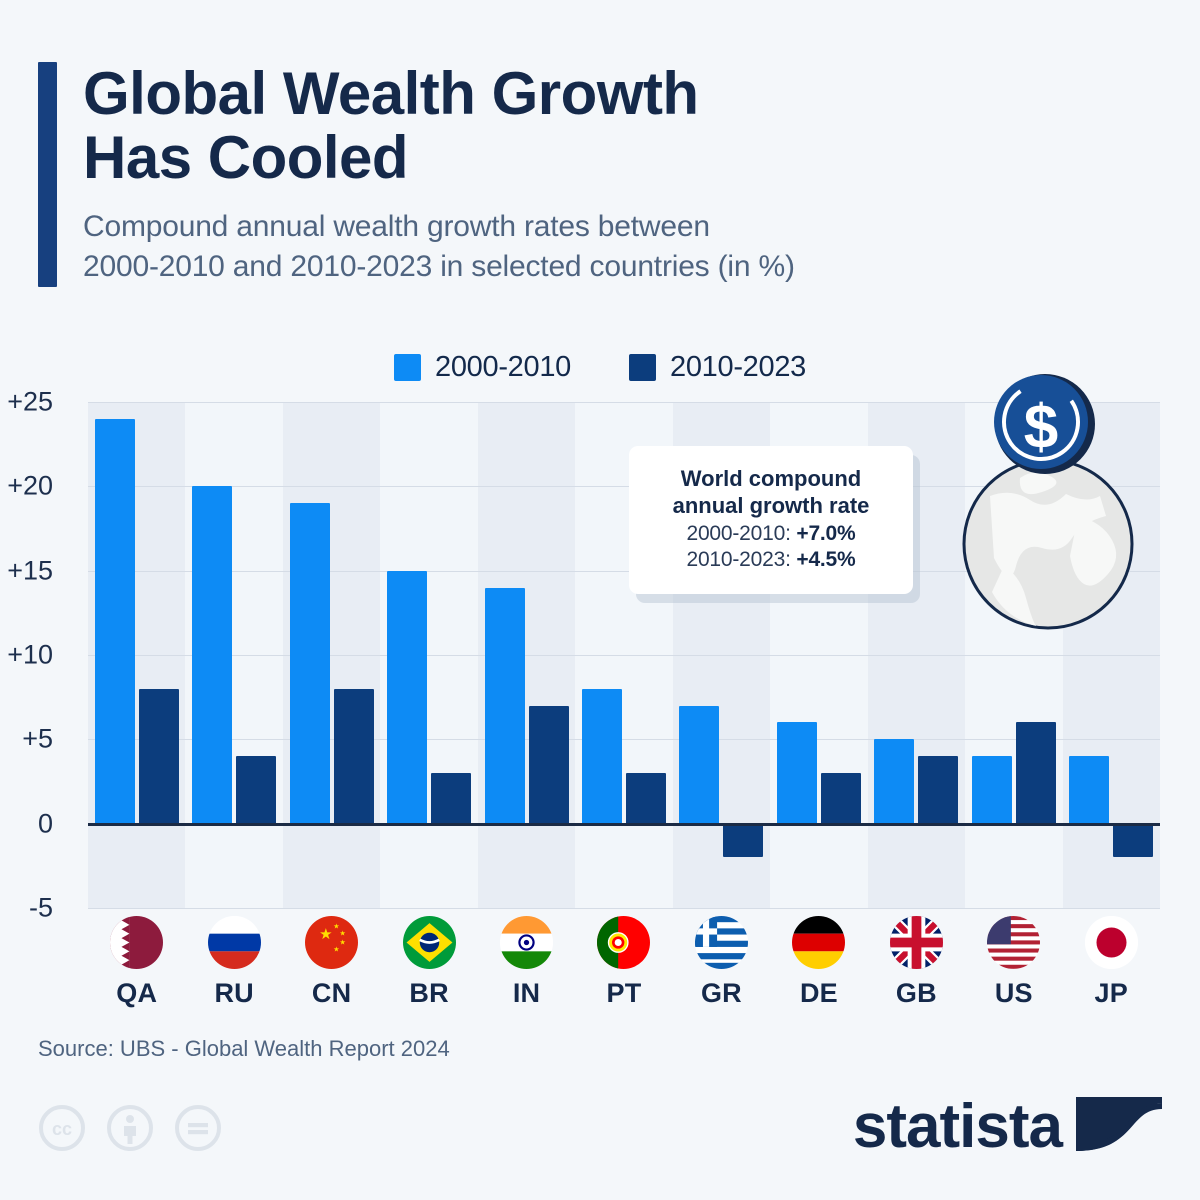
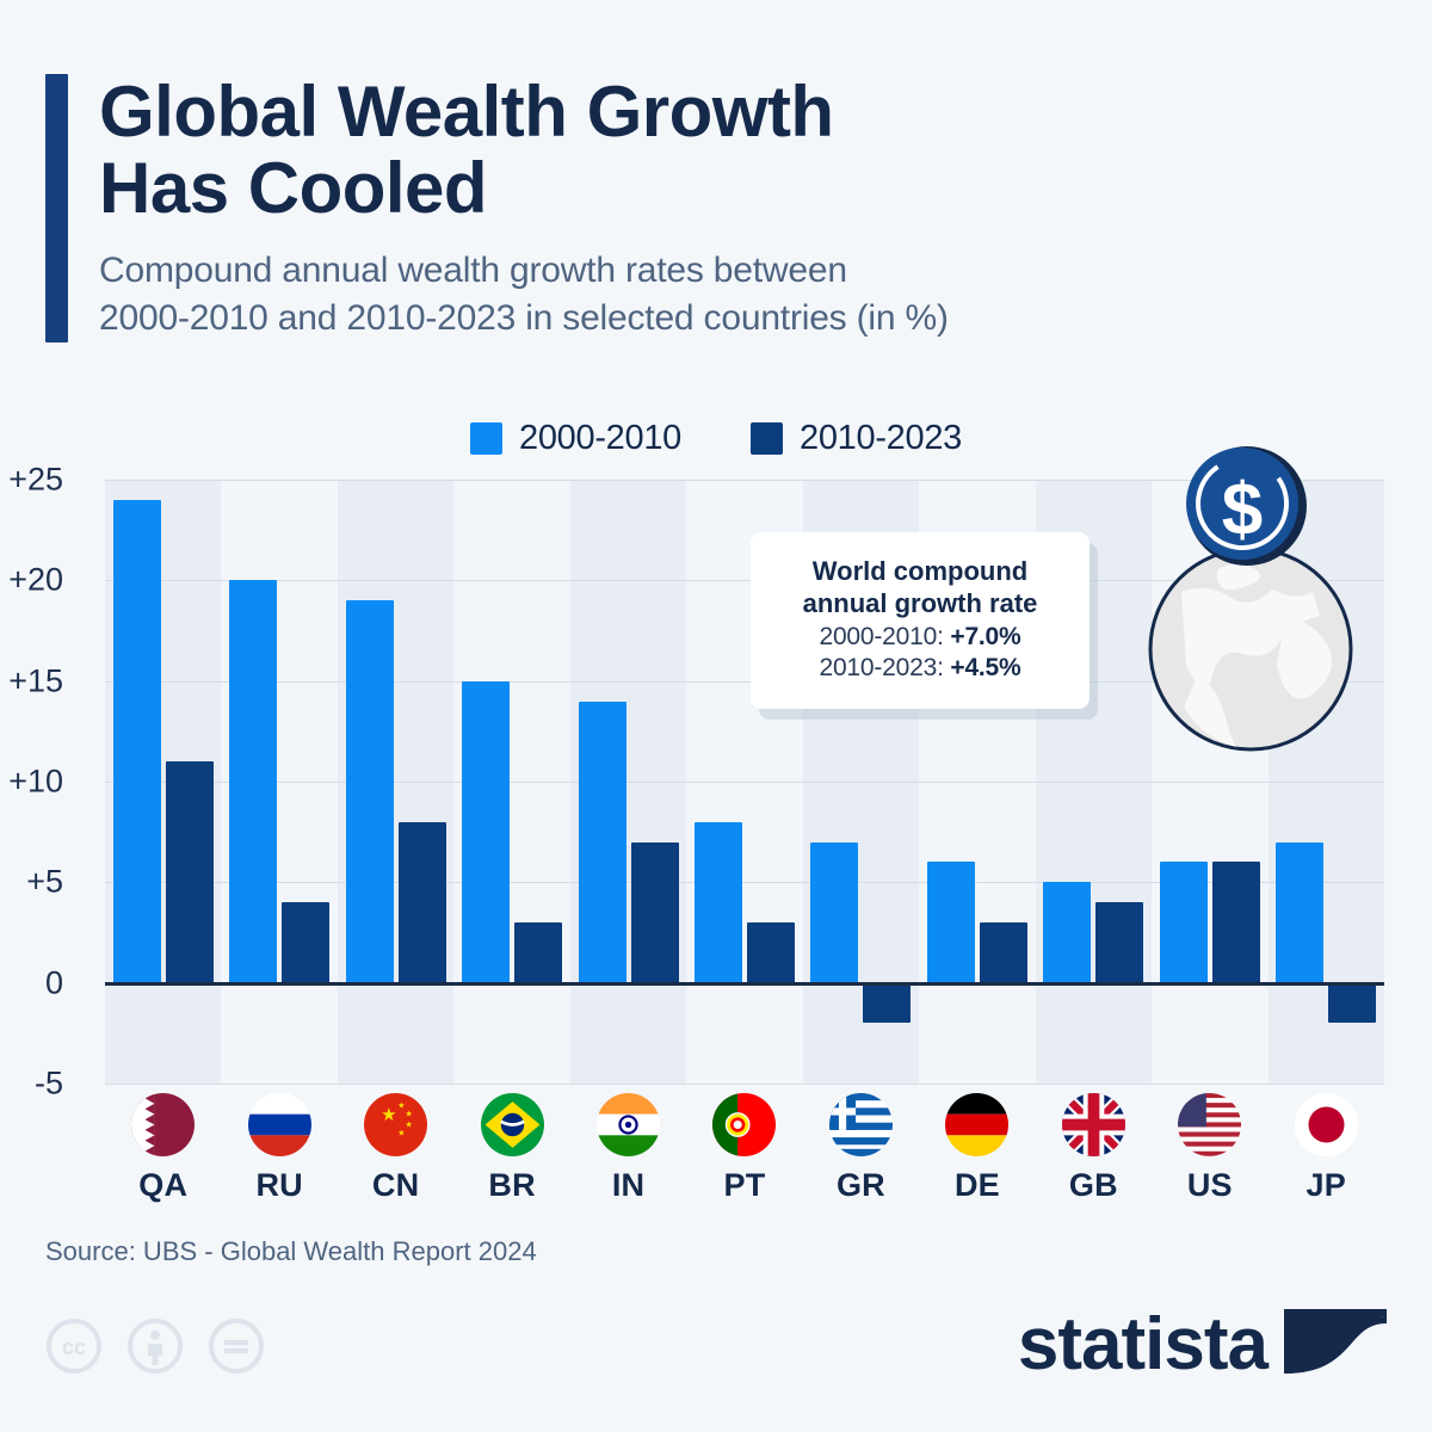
2010-2023/QA: 8 -> 11
2000-2010/US: 4 -> 6
2000-2010/JP: 4 -> 7
